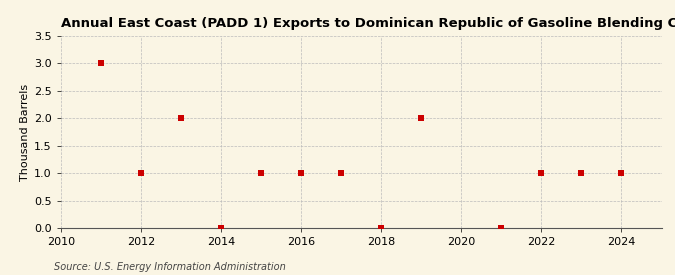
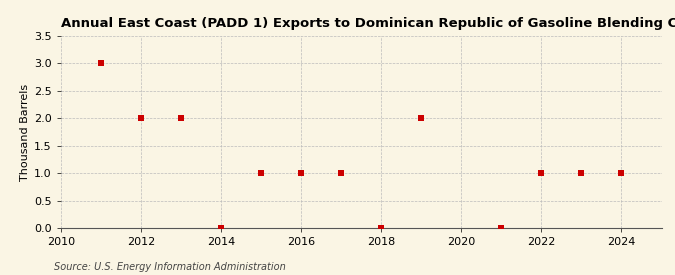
2012: 1 -> 2
